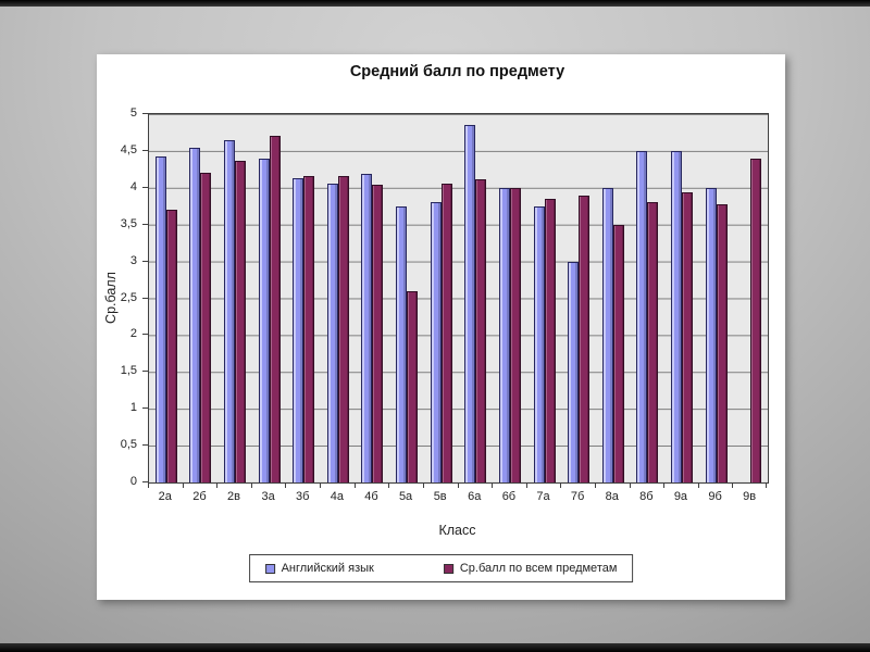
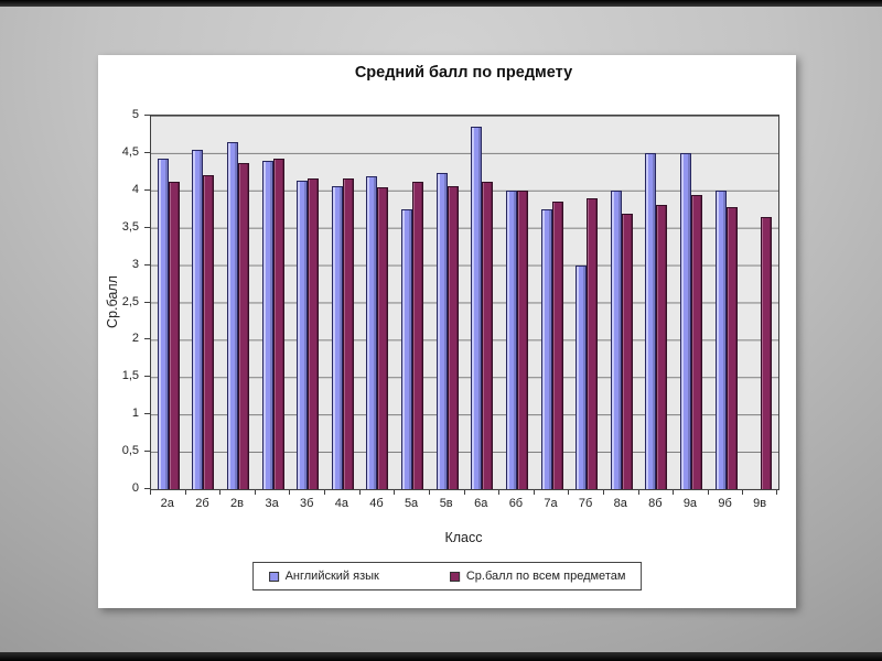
Ср.балл по всем предметам/2а: 3.7 -> 4.1
Ср.балл по всем предметам/3а: 4.7 -> 4.4
Ср.балл по всем предметам/5а: 2.6 -> 4.1
Английский язык/5в: 3.8 -> 4.2
Ср.балл по всем предметам/8а: 3.5 -> 3.7
Ср.балл по всем предметам/9в: 4.4 -> 3.6
